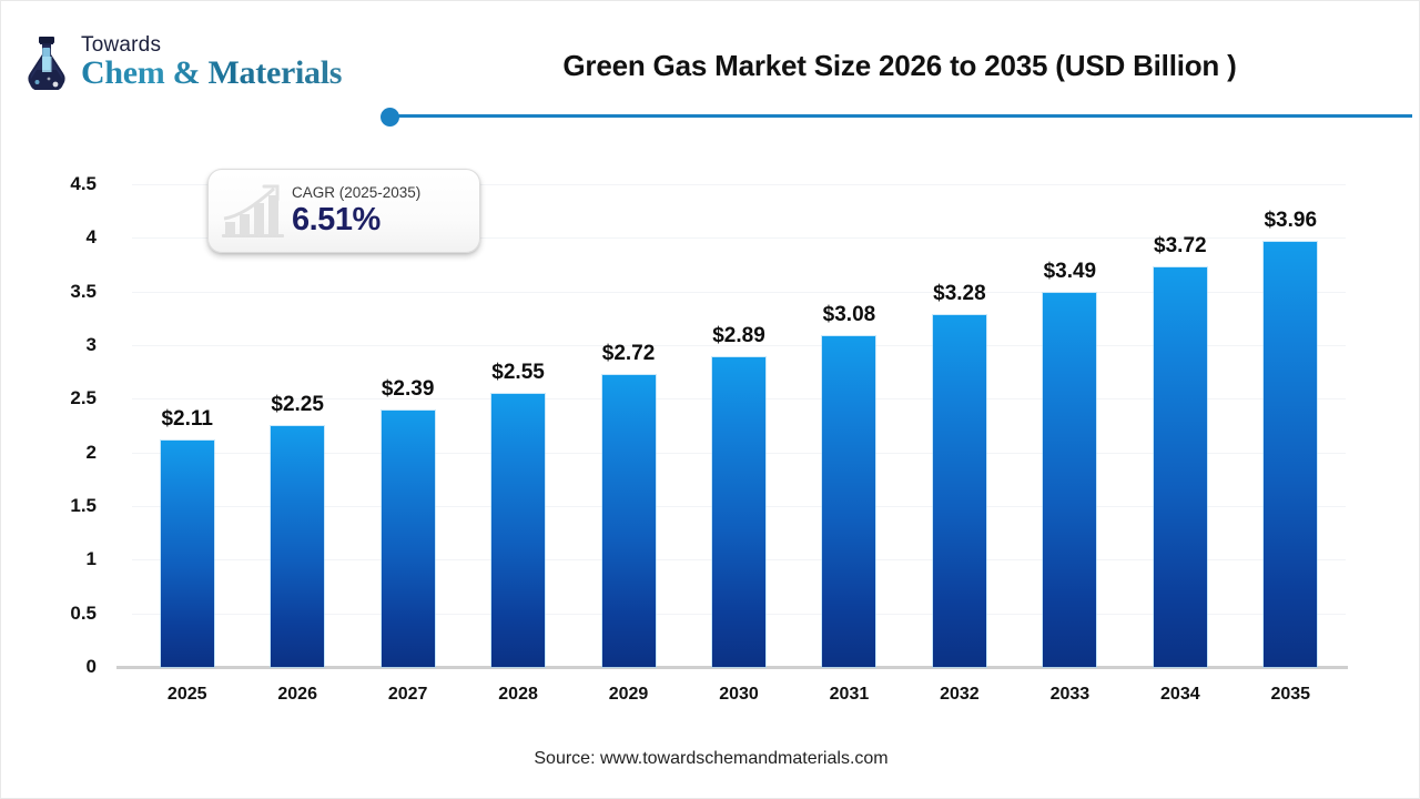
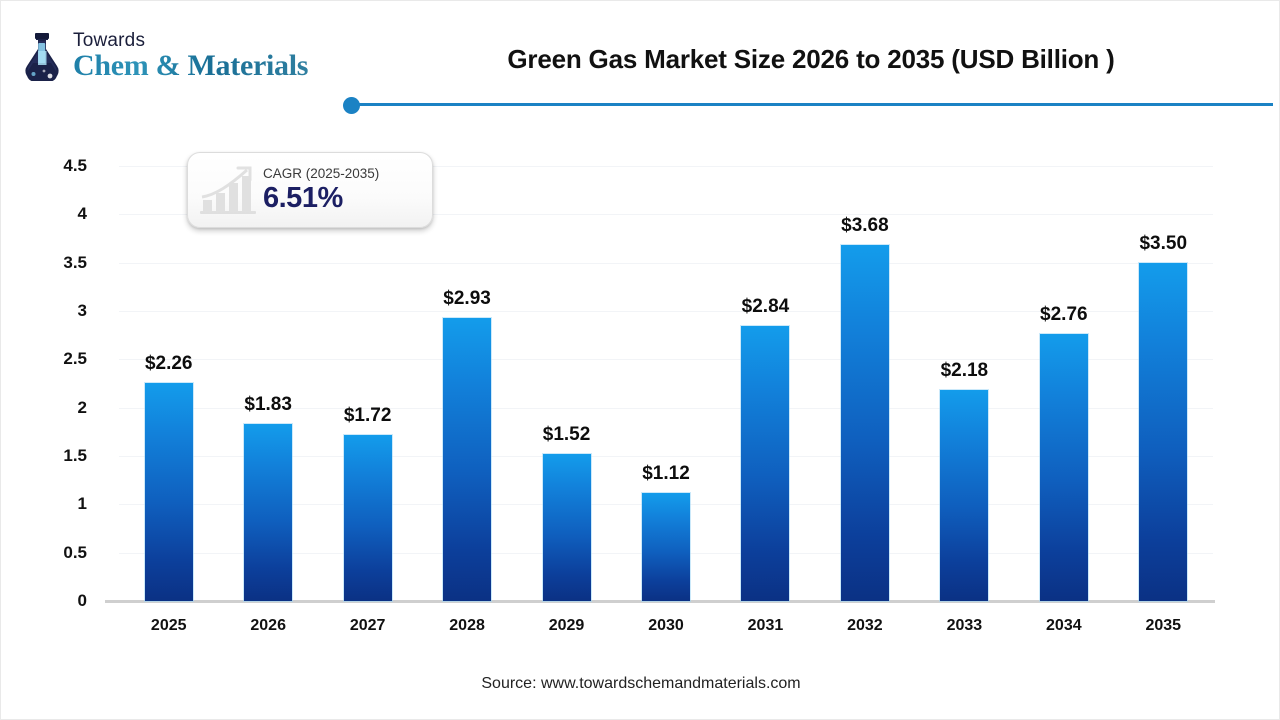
2025: $2.11 -> $2.26
2026: $2.25 -> $1.83
2027: $2.39 -> $1.72
2028: $2.55 -> $2.93
2029: $2.72 -> $1.52
2030: $2.89 -> $1.12
2031: $3.08 -> $2.84
2032: $3.28 -> $3.68
2033: $3.49 -> $2.18
2034: $3.72 -> $2.76
2035: $3.96 -> $3.50
